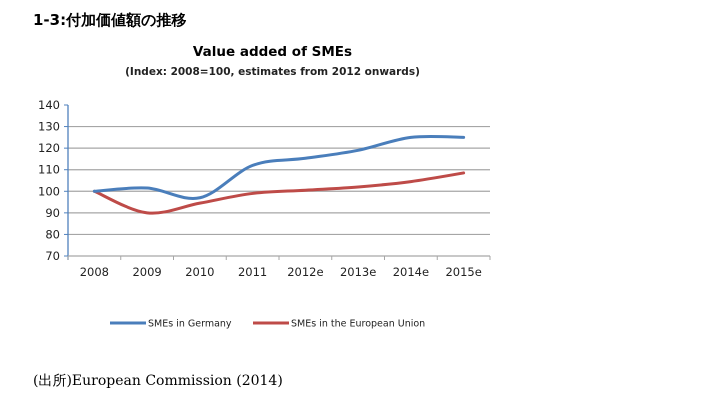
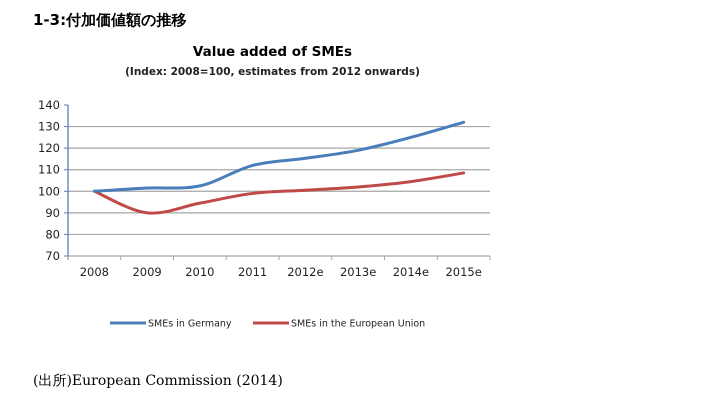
SMEs in Germany/2010: 97 -> 102
SMEs in Germany/2015e: 125 -> 132
